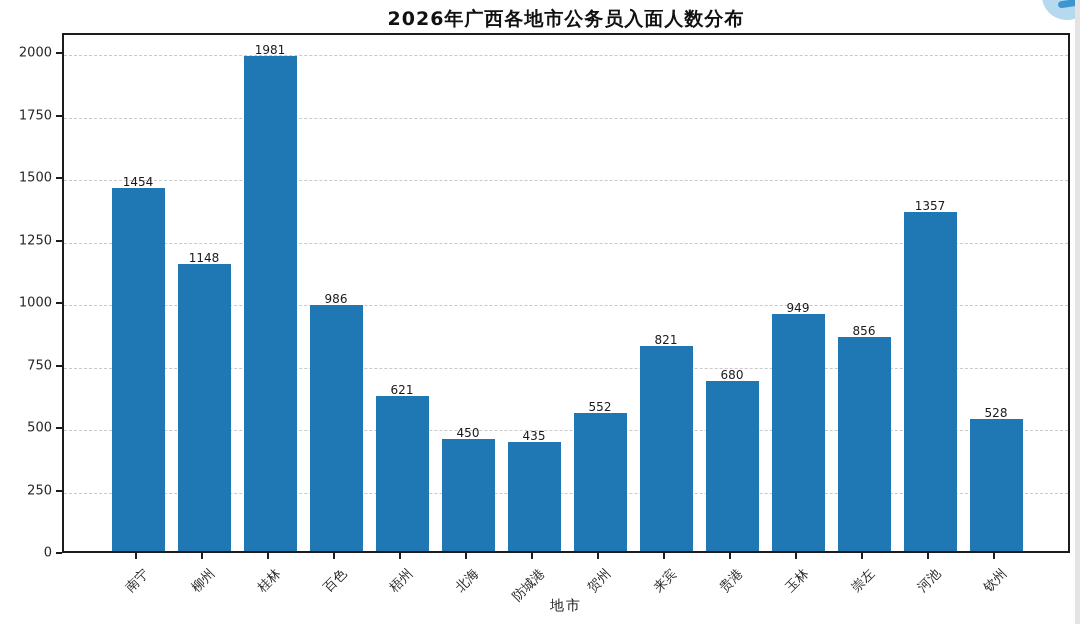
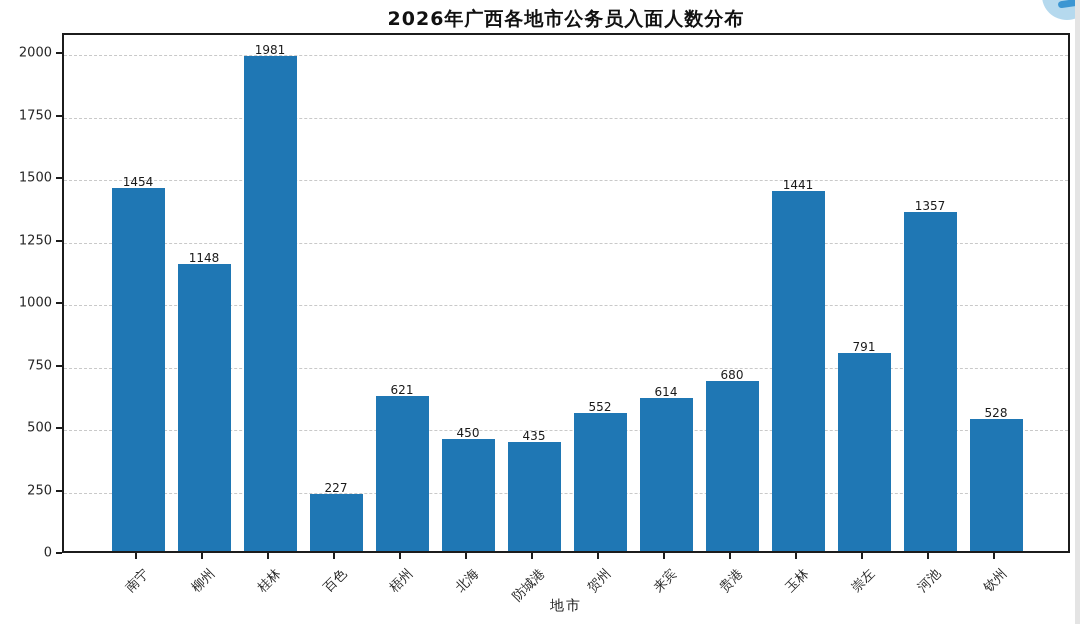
百色: 986 -> 227
来宾: 821 -> 614
玉林: 949 -> 1441
崇左: 856 -> 791
